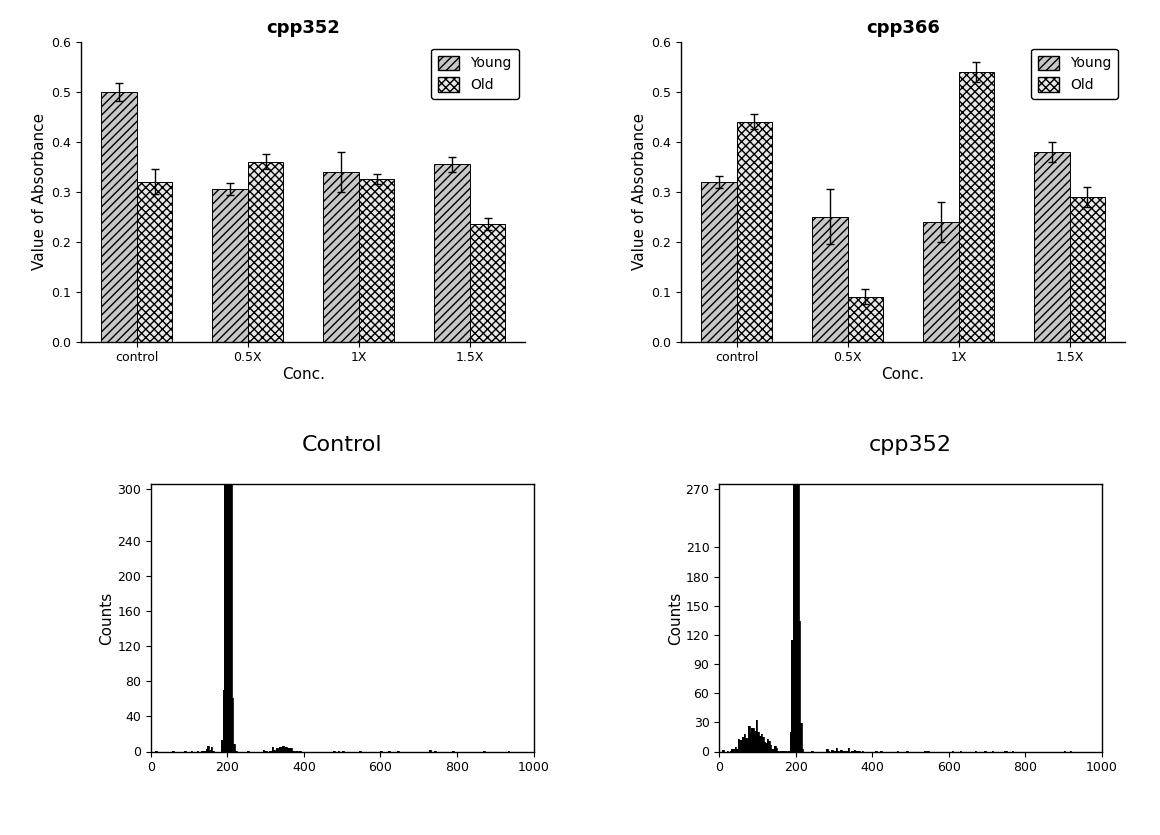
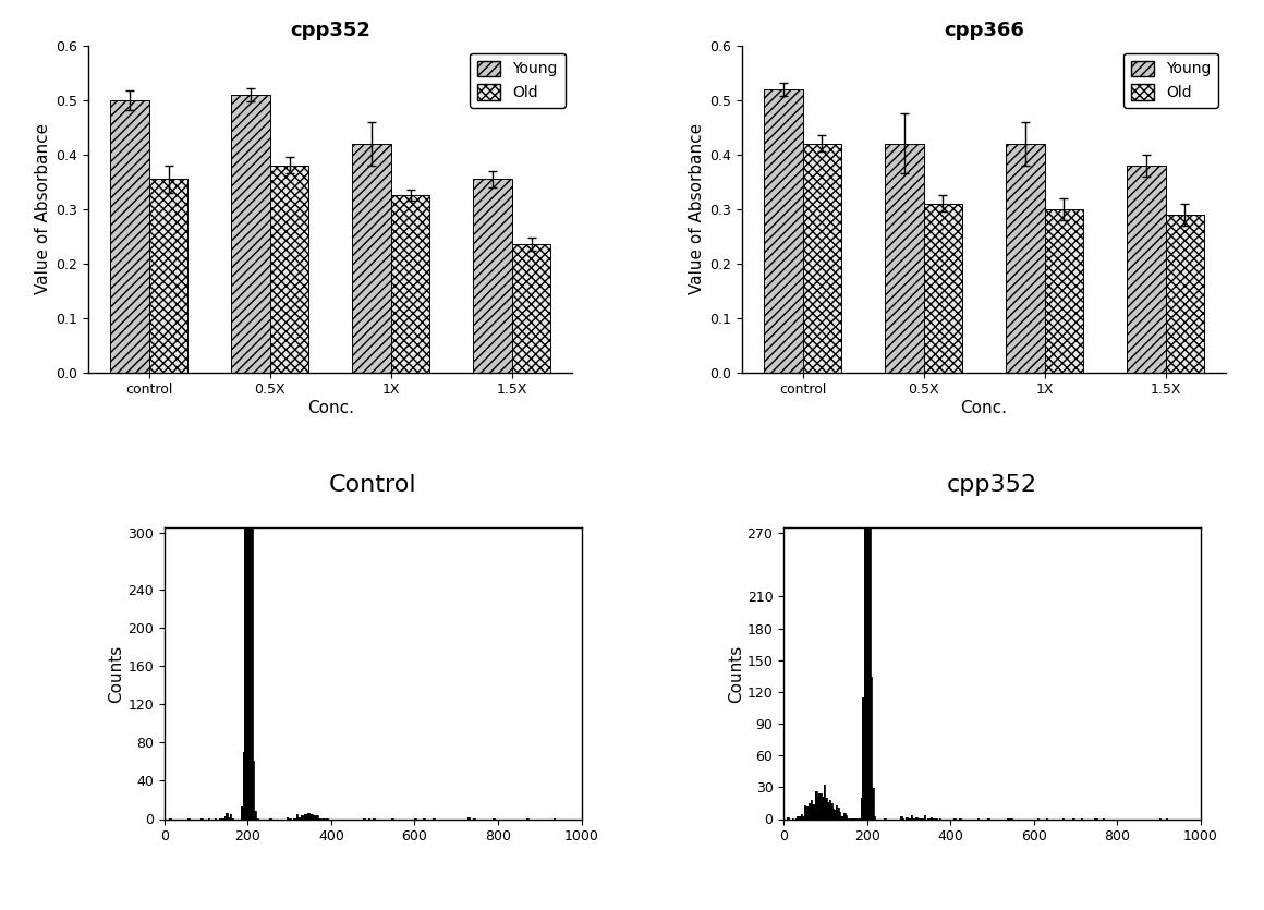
cpp352/Old/control: 0.320 -> 0.355
cpp352/Young/0.5X: 0.305 -> 0.510
cpp352/Old/0.5X: 0.360 -> 0.380
cpp352/Young/1X: 0.340 -> 0.420
cpp366/Young/control: 0.32 -> 0.52
cpp366/Old/control: 0.44 -> 0.42
cpp366/Young/0.5X: 0.25 -> 0.42
cpp366/Old/0.5X: 0.09 -> 0.31
cpp366/Young/1X: 0.24 -> 0.42
cpp366/Old/1X: 0.54 -> 0.30
